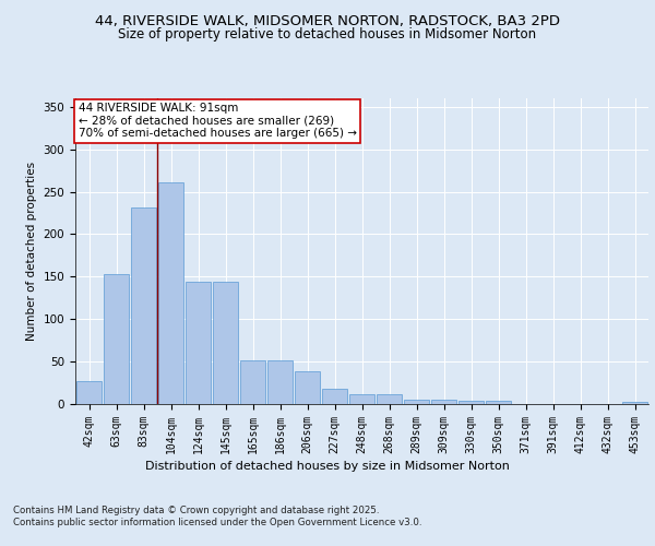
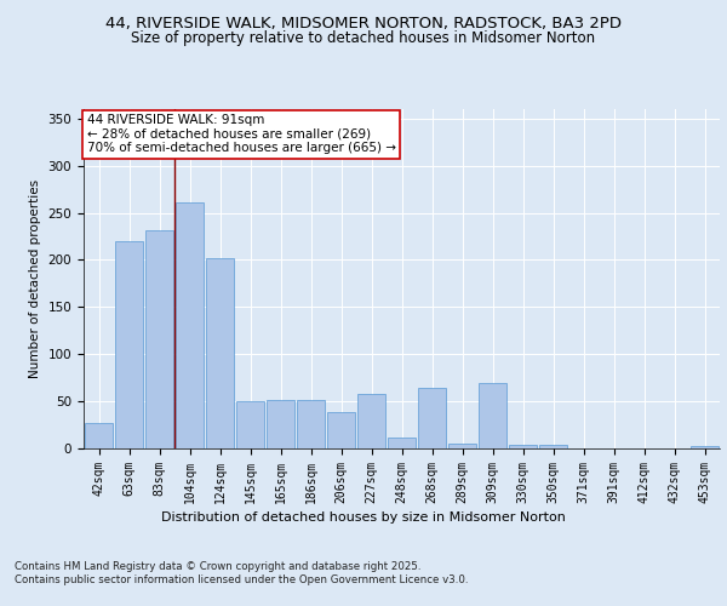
63sqm: 153 -> 220
124sqm: 144 -> 202
145sqm: 144 -> 50
227sqm: 18 -> 58
268sqm: 11 -> 64
309sqm: 5 -> 70
